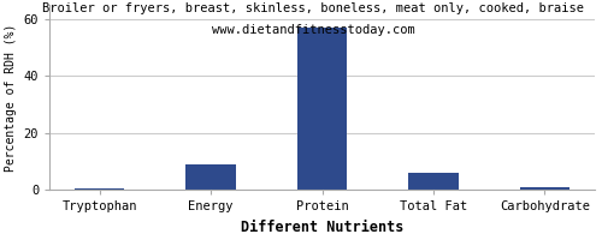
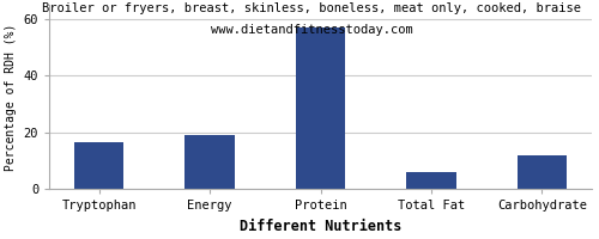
Tryptophan: 0.5 -> 16.5
Energy: 9.0 -> 19.0
Carbohydrate: 1.0 -> 12.0
